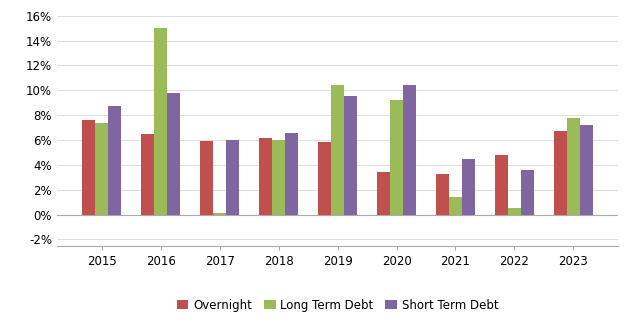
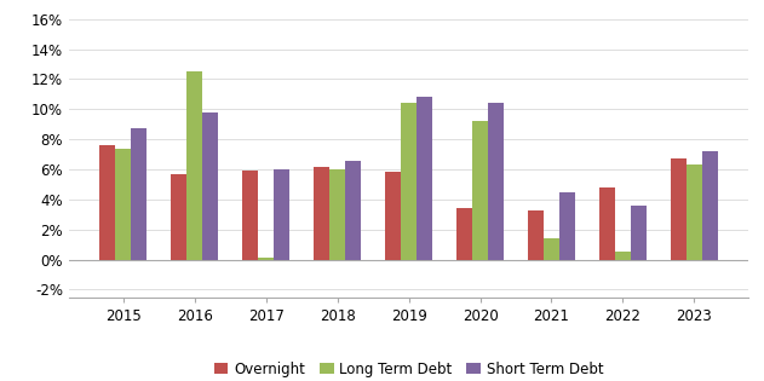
Overnight/2016: 6.5% -> 5.7%
Long Term Debt/2016: 15.0% -> 12.5%
Short Term Debt/2019: 9.5% -> 10.8%
Long Term Debt/2023: 7.8% -> 6.3%
